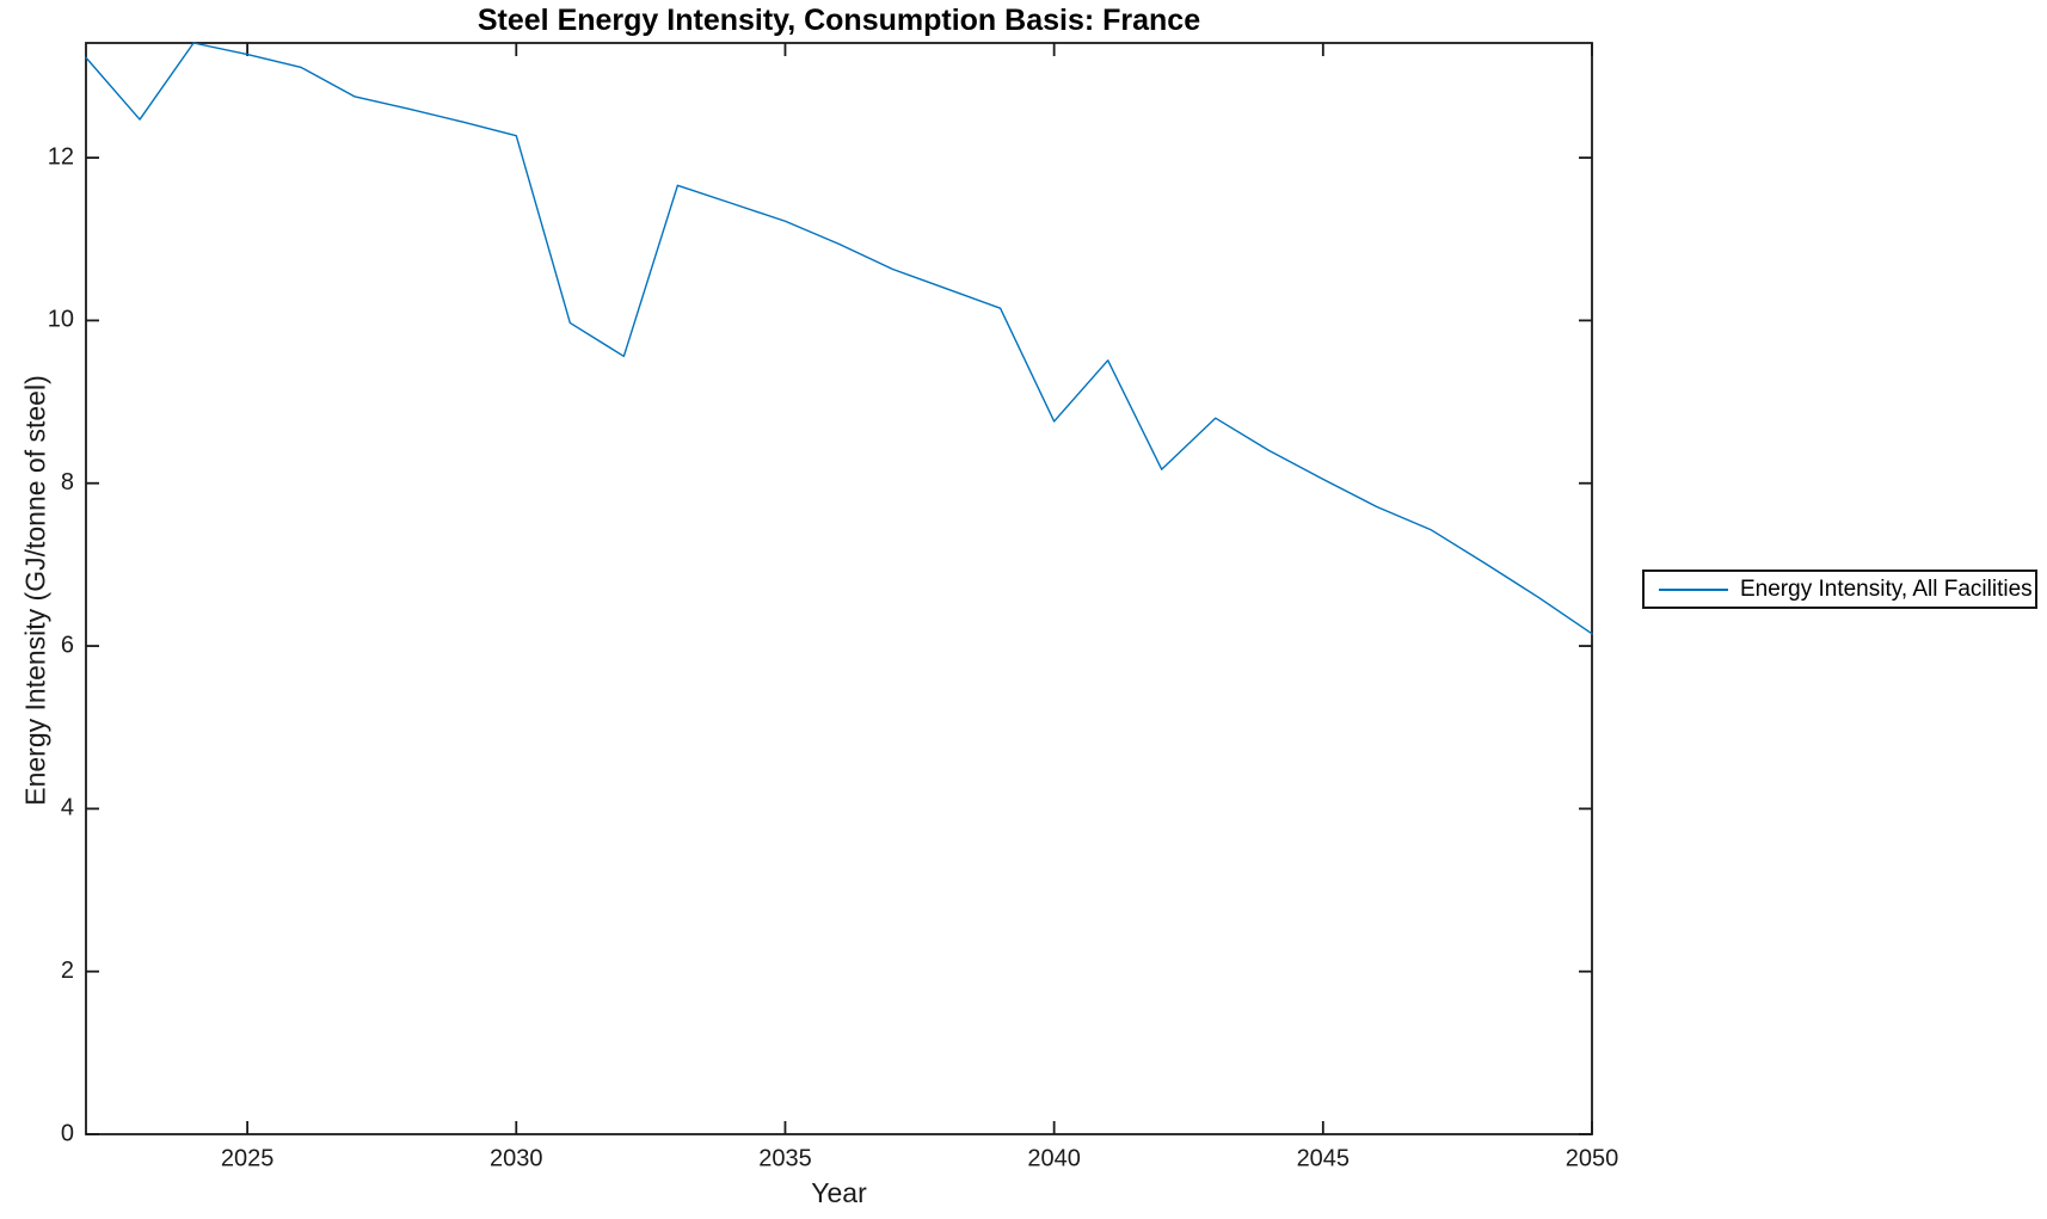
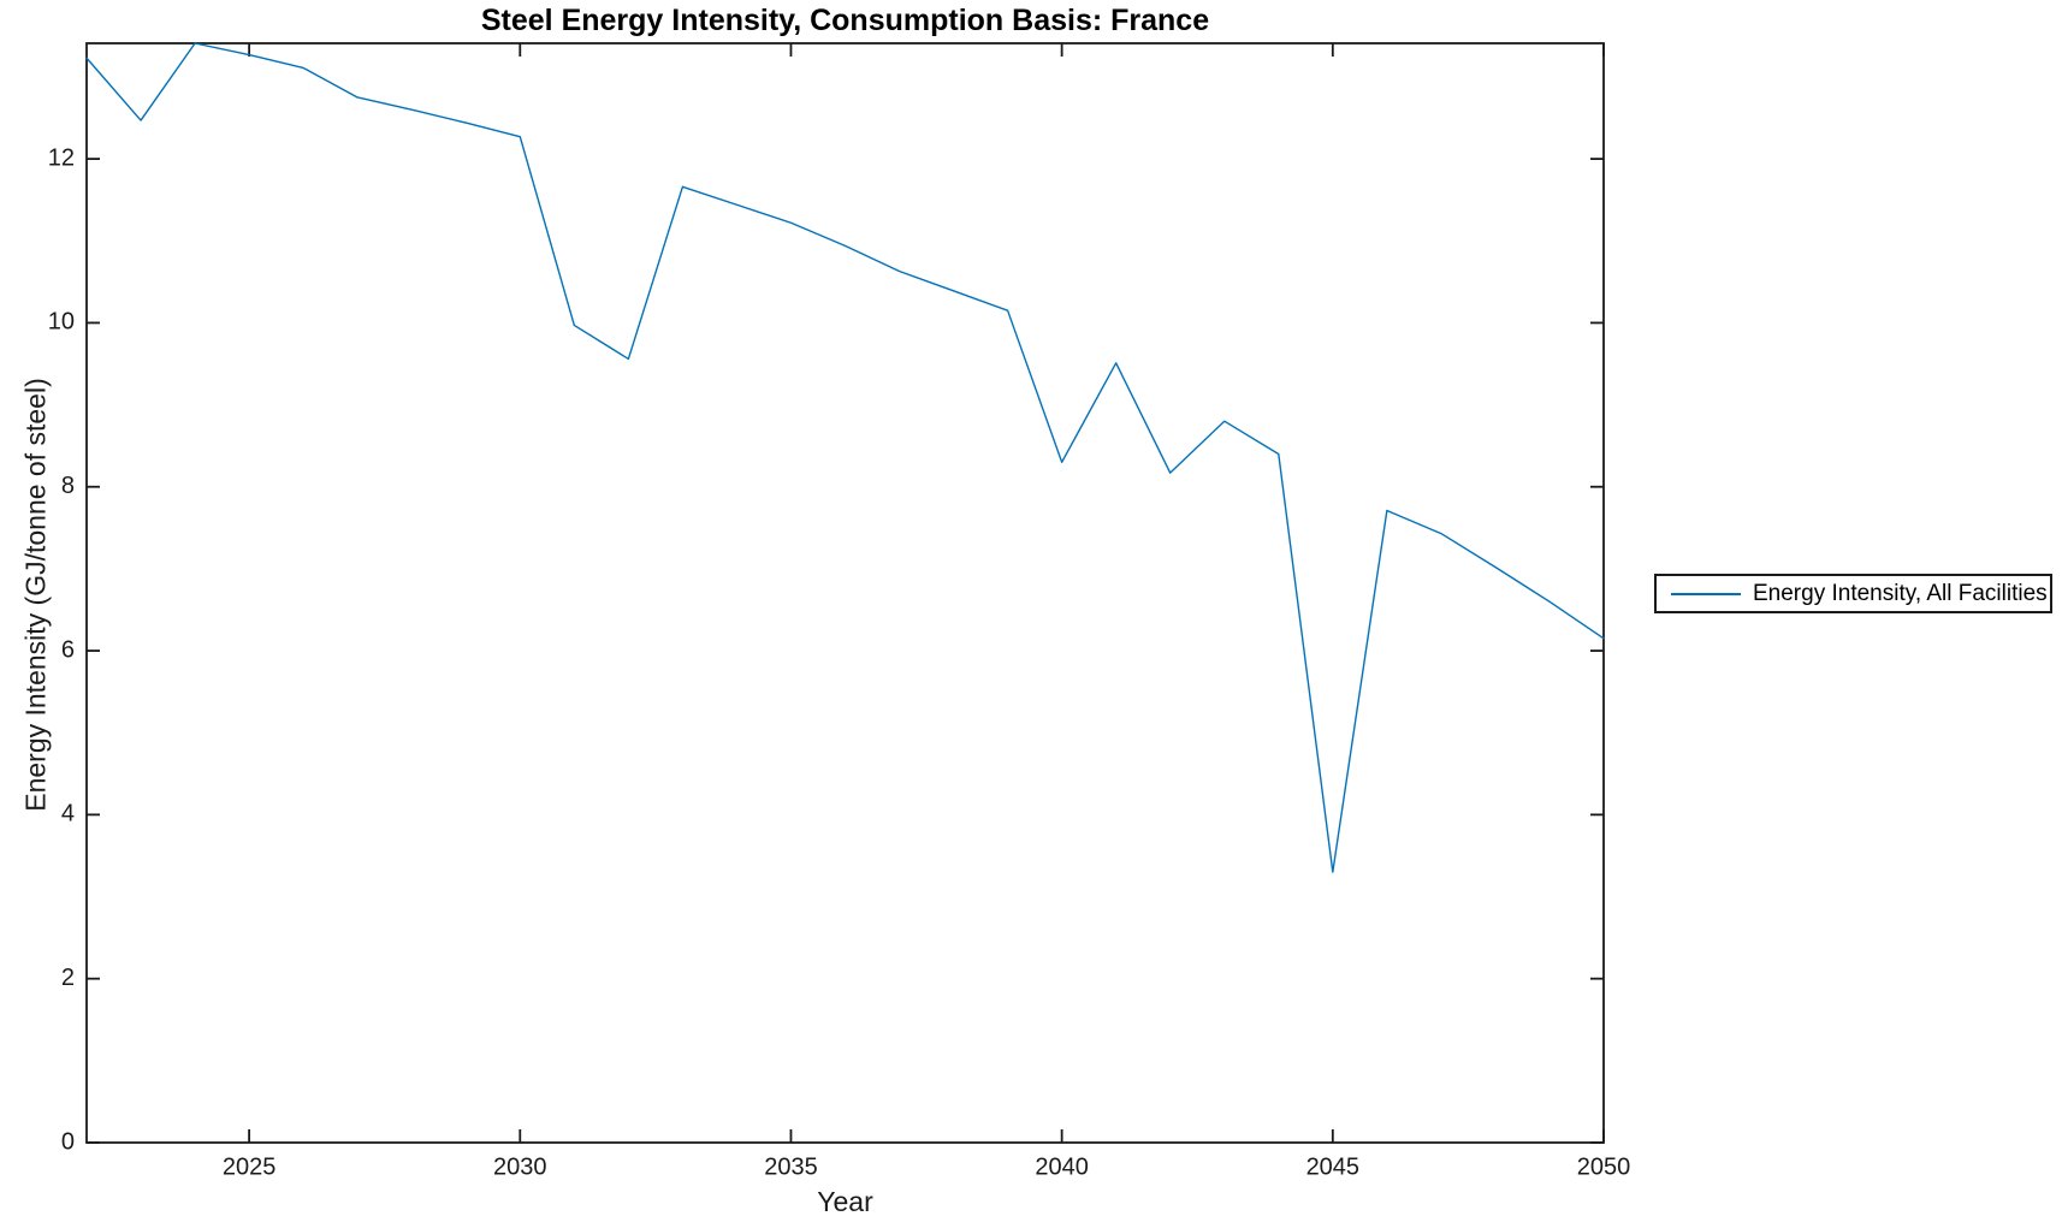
2040: 8.8 -> 8.3
2045: 8.1 -> 3.3
